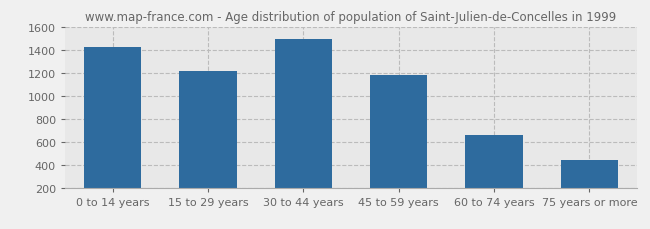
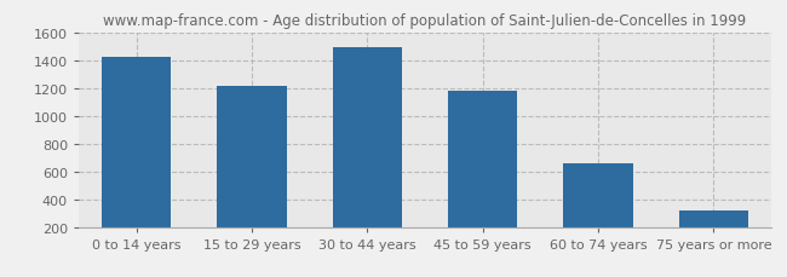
75 years or more: 440 -> 320
